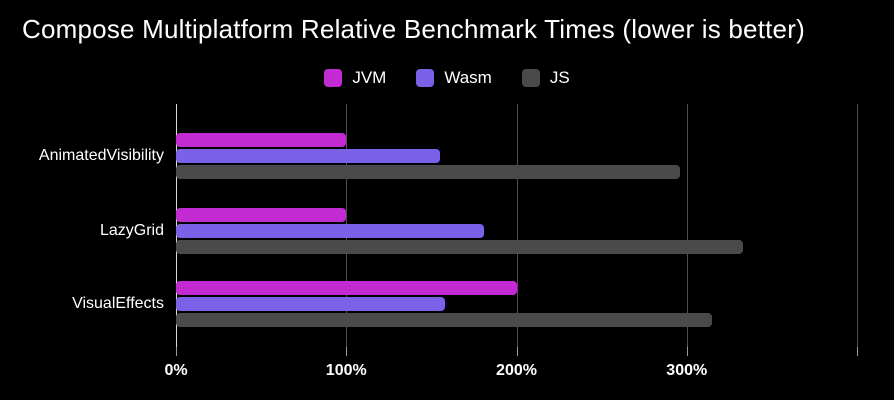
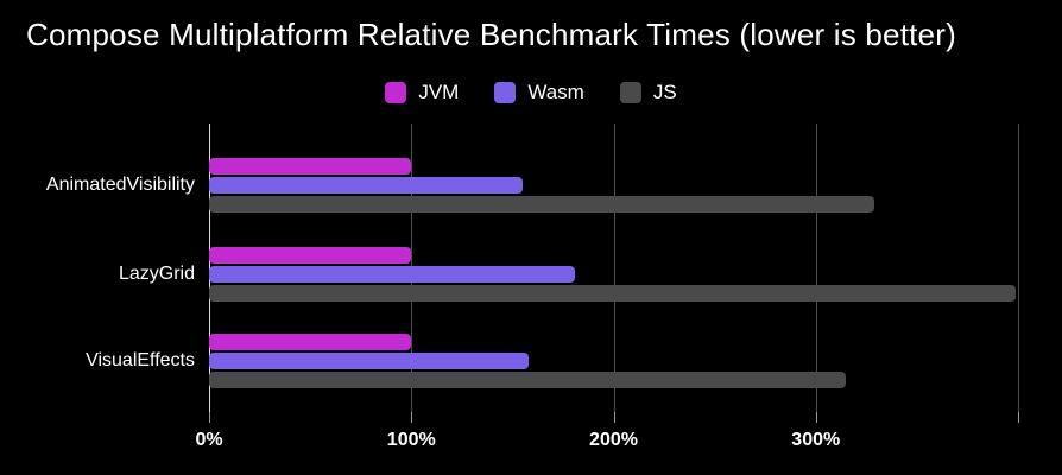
JS/AnimatedVisibility: 296% -> 329%
JS/LazyGrid: 333% -> 399%
JVM/VisualEffects: 200% -> 100%
